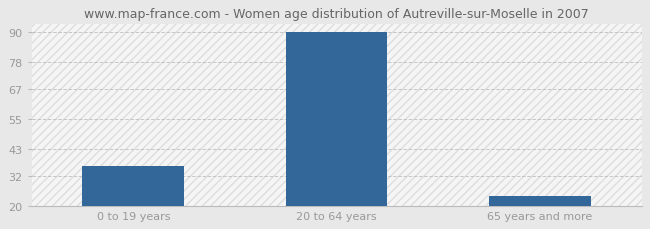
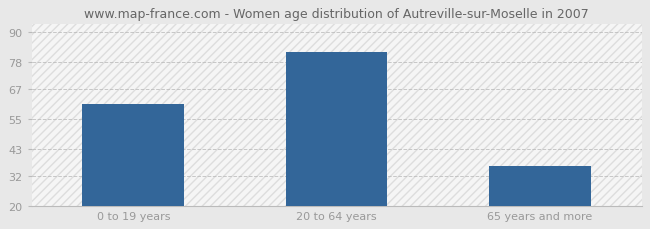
0 to 19 years: 36 -> 61
20 to 64 years: 90 -> 82
65 years and more: 24 -> 36
